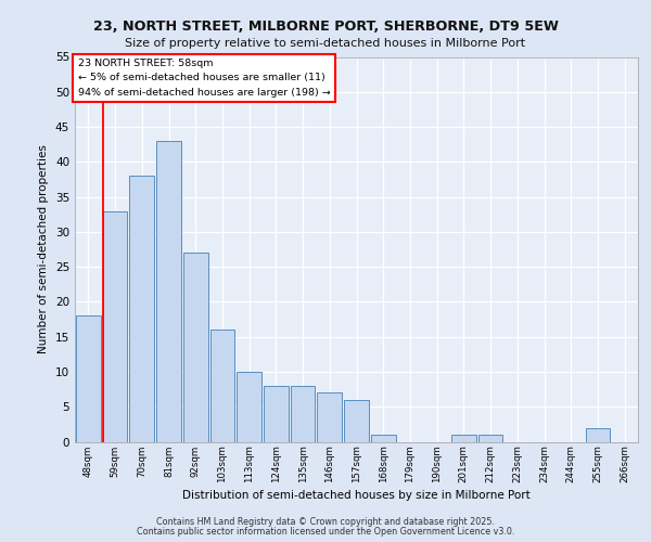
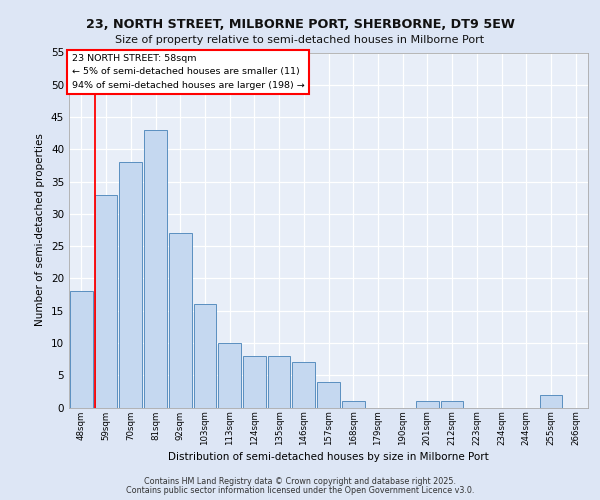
157sqm: 6 -> 4
